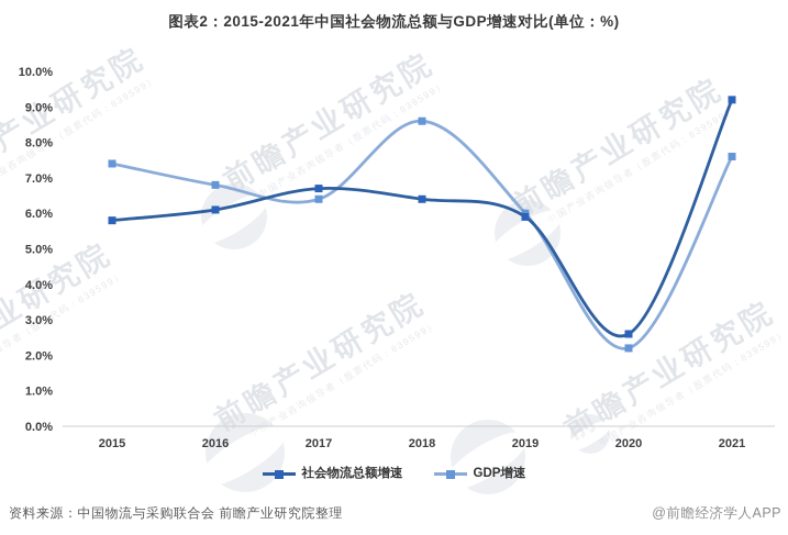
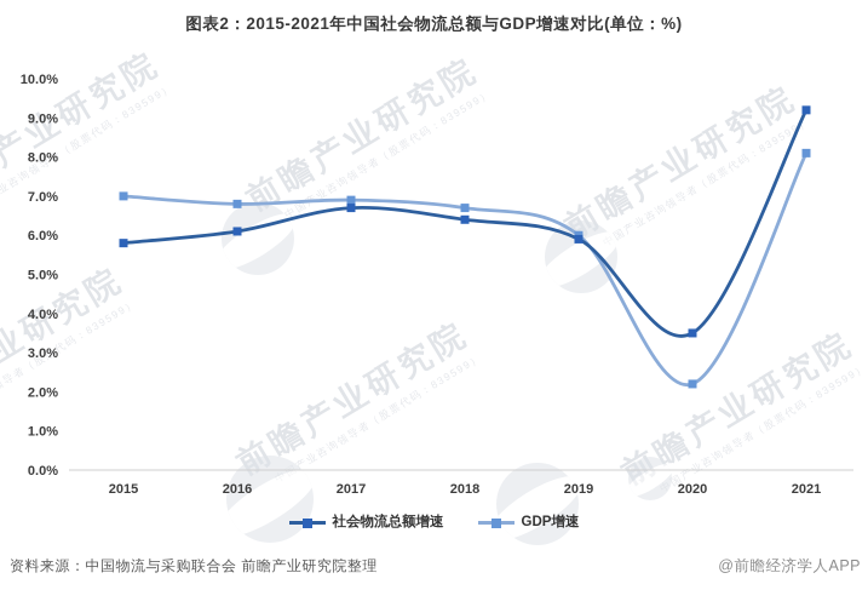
GDP增速/2015: 7.4% -> 7.0%
GDP增速/2017: 6.4% -> 6.9%
GDP增速/2018: 8.6% -> 6.7%
社会物流总额增速/2020: 2.6% -> 3.5%
GDP增速/2021: 7.6% -> 8.1%
